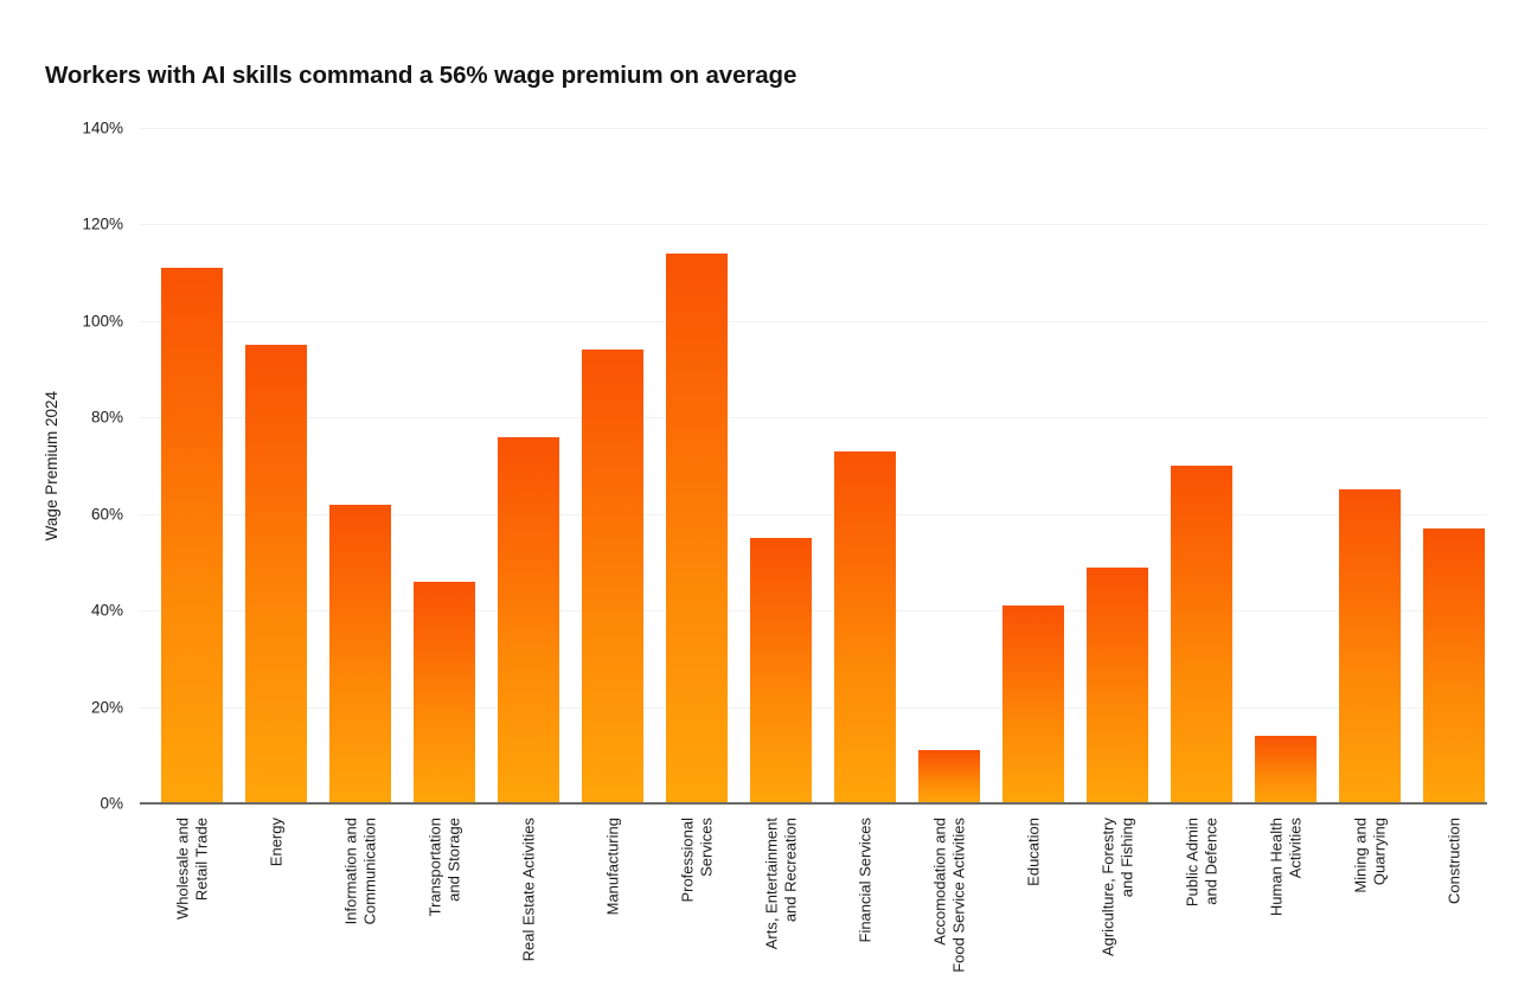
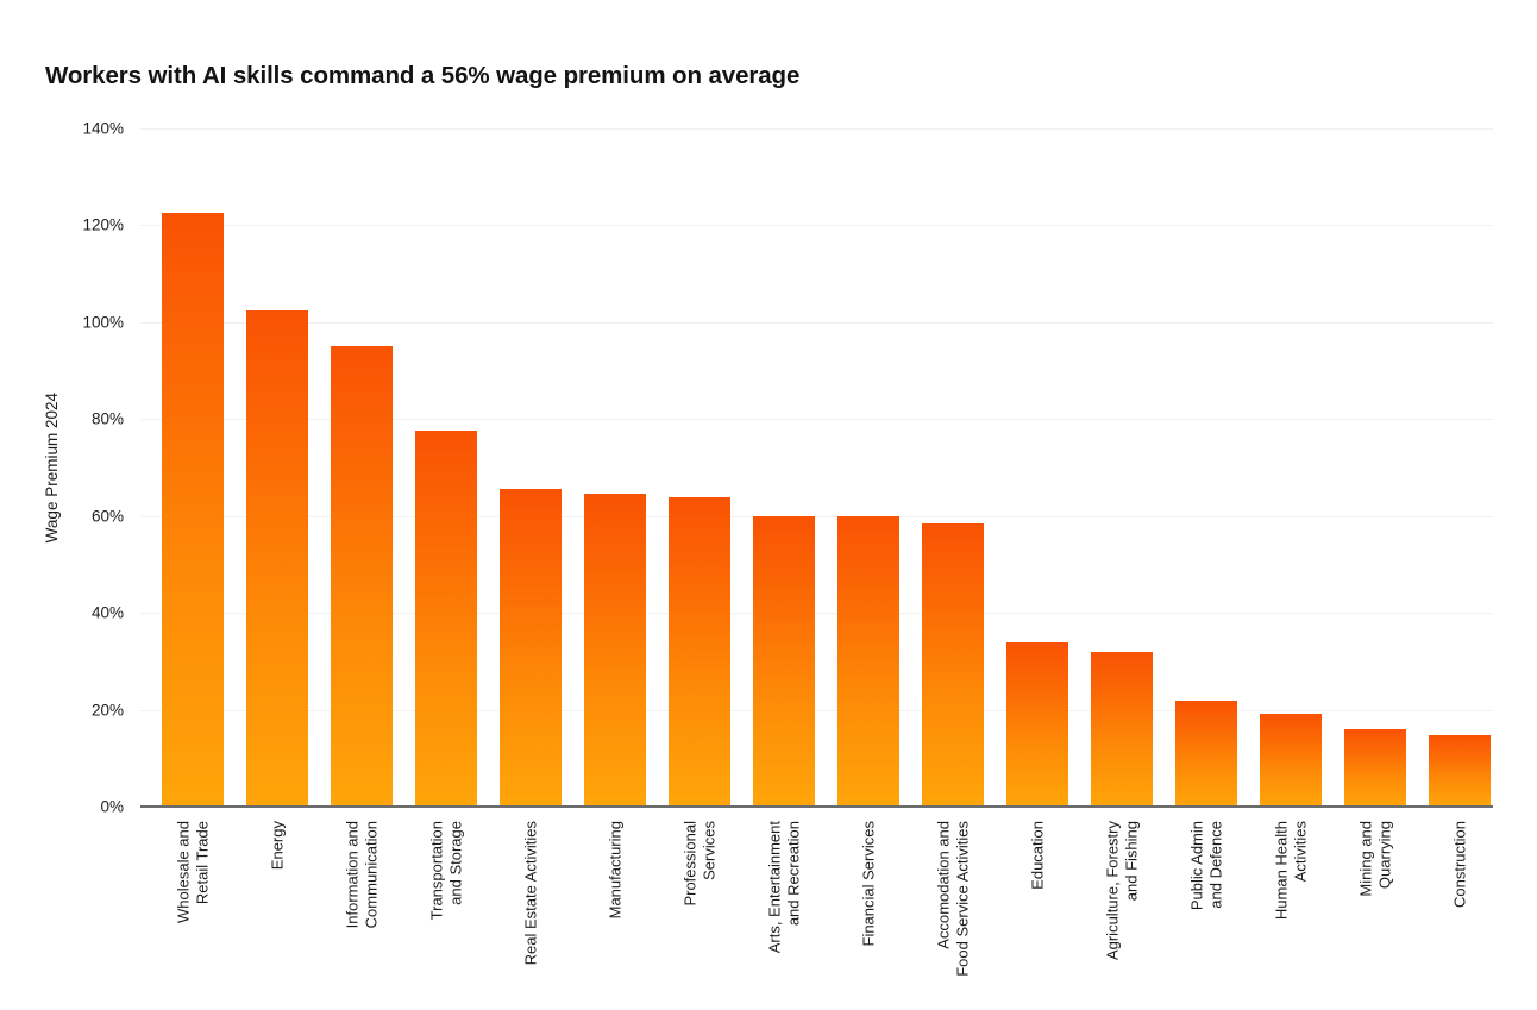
Wholesale and Retail Trade: 111% -> 122%
Energy: 95% -> 102%
Information and Communication: 62% -> 95%
Transportation and Storage: 46% -> 78%
Real Estate Activities: 76% -> 66%
Manufacturing: 94% -> 64%
Professional Services: 114% -> 64%
Arts, Entertainment and Recreation: 55% -> 60%
Financial Services: 73% -> 60%
Accomodation and Food Service Activities: 11% -> 58%
Education: 41% -> 34%
Agriculture, Forestry and Fishing: 49% -> 32%
Public Admin and Defence: 70% -> 22%
Human Health Activities: 14% -> 19%
Mining and Quarrying: 65% -> 16%
Construction: 57% -> 15%
